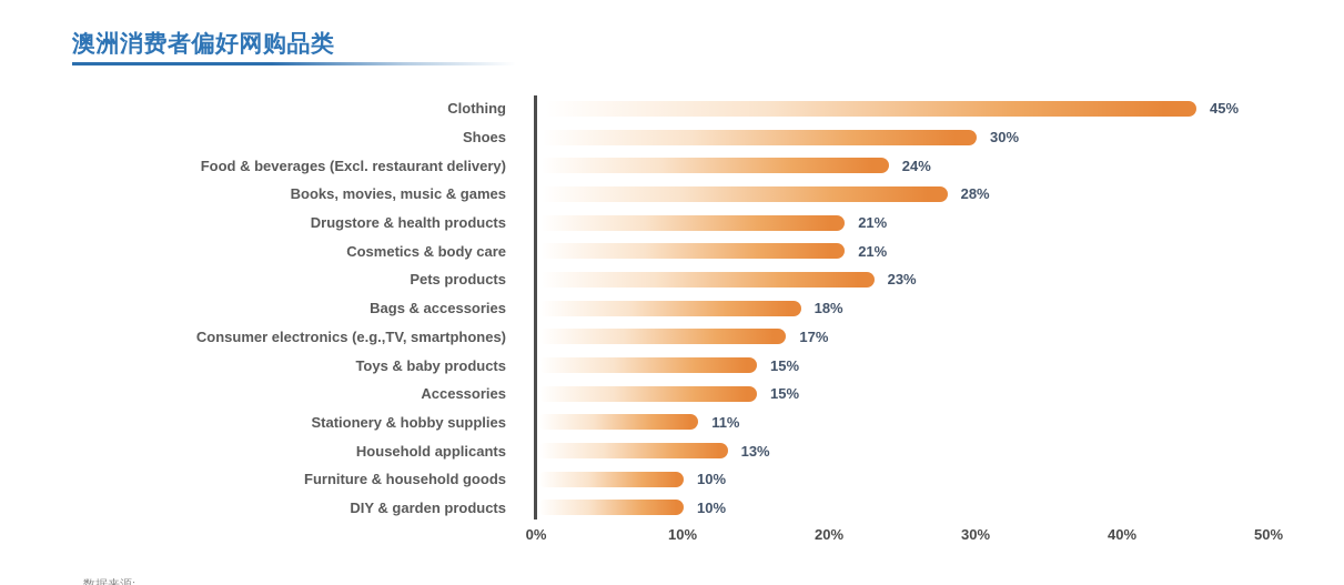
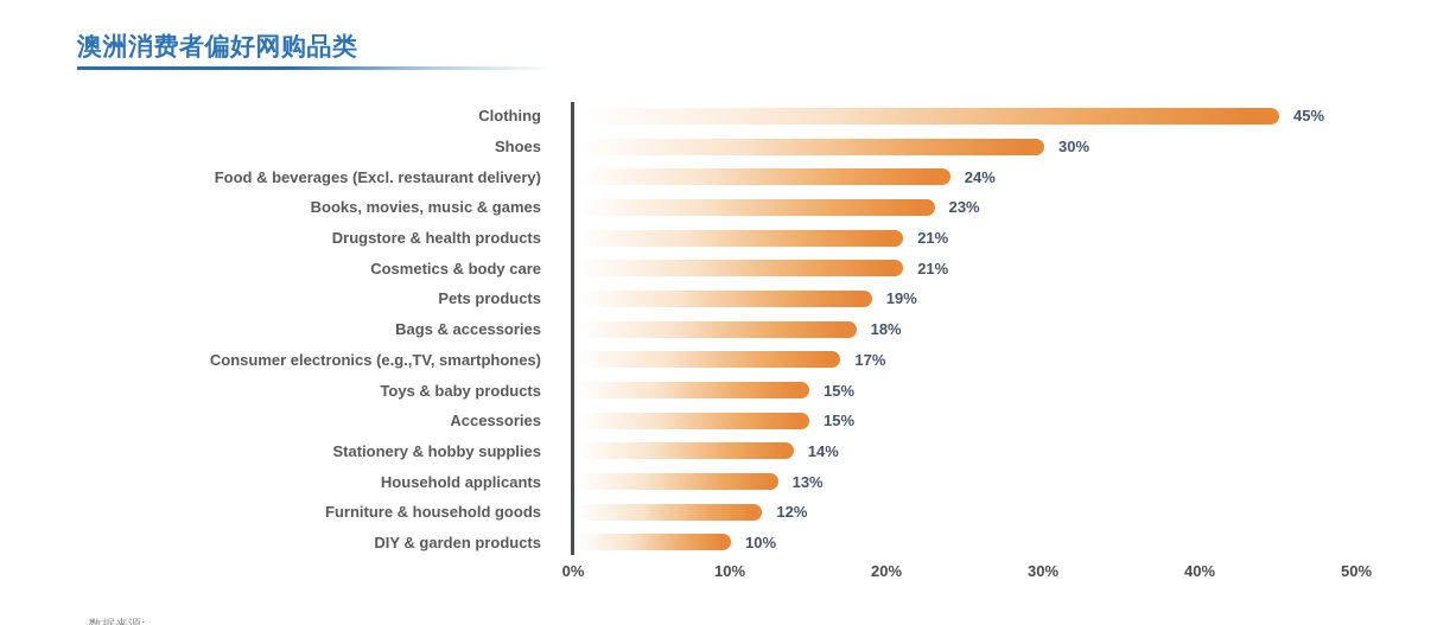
Books, movies, music & games: 28% -> 23%
Pets products: 23% -> 19%
Stationery & hobby supplies: 11% -> 14%
Furniture & household goods: 10% -> 12%
